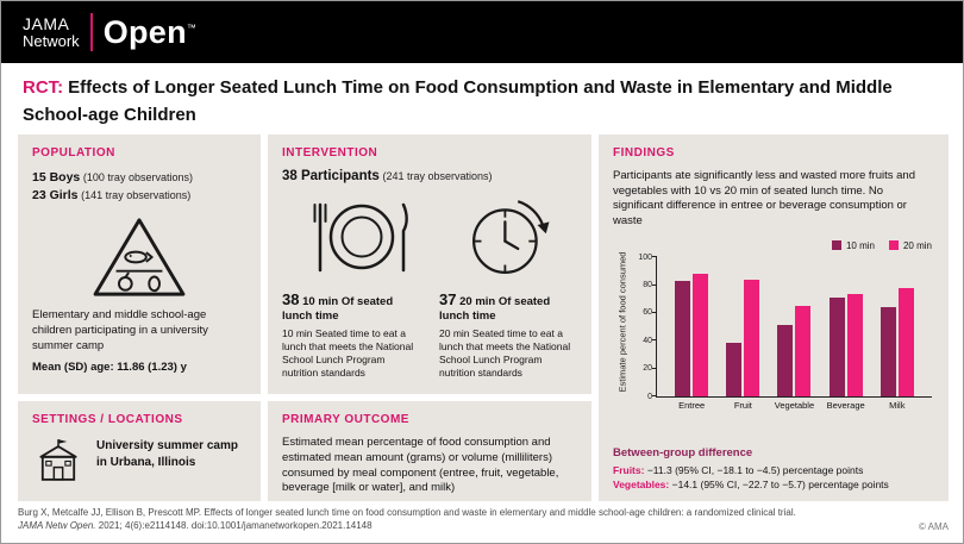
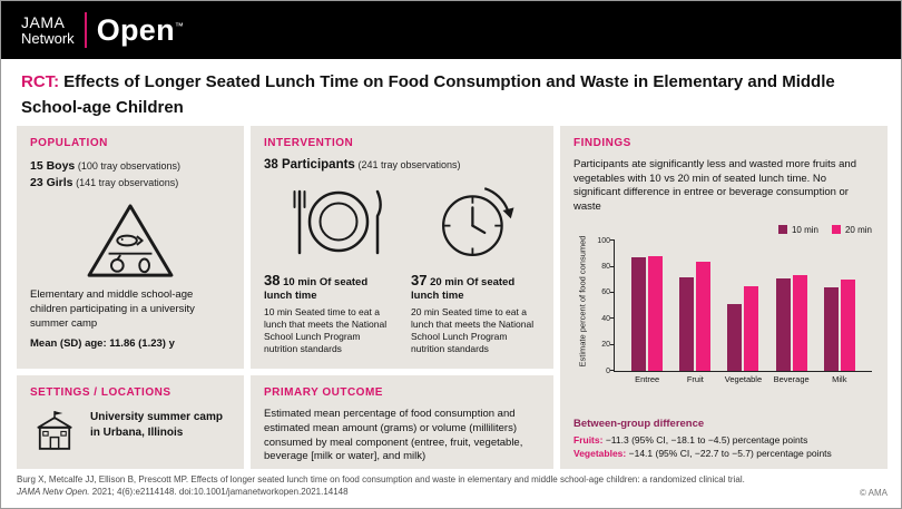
10 min/Entree: 83 -> 87
10 min/Fruit: 39 -> 72
20 min/Milk: 78 -> 70
